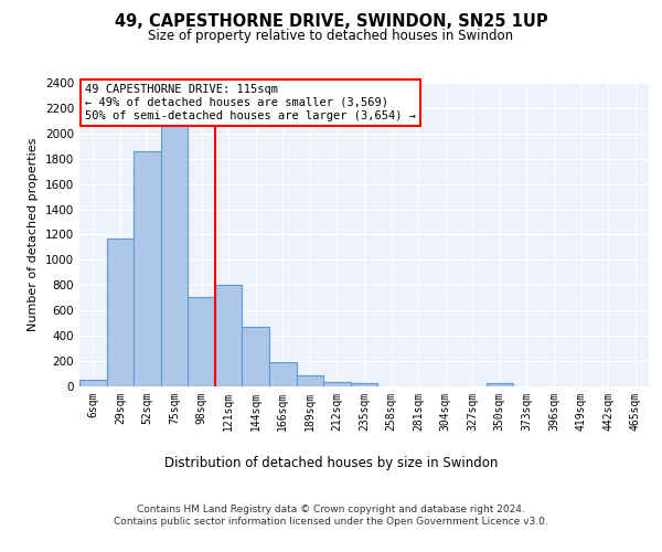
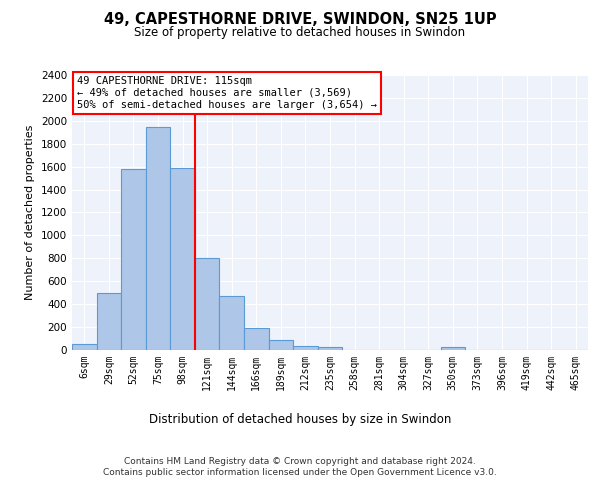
29sqm: 1170 -> 500
52sqm: 1860 -> 1580
75sqm: 2060 -> 1950
98sqm: 710 -> 1590
